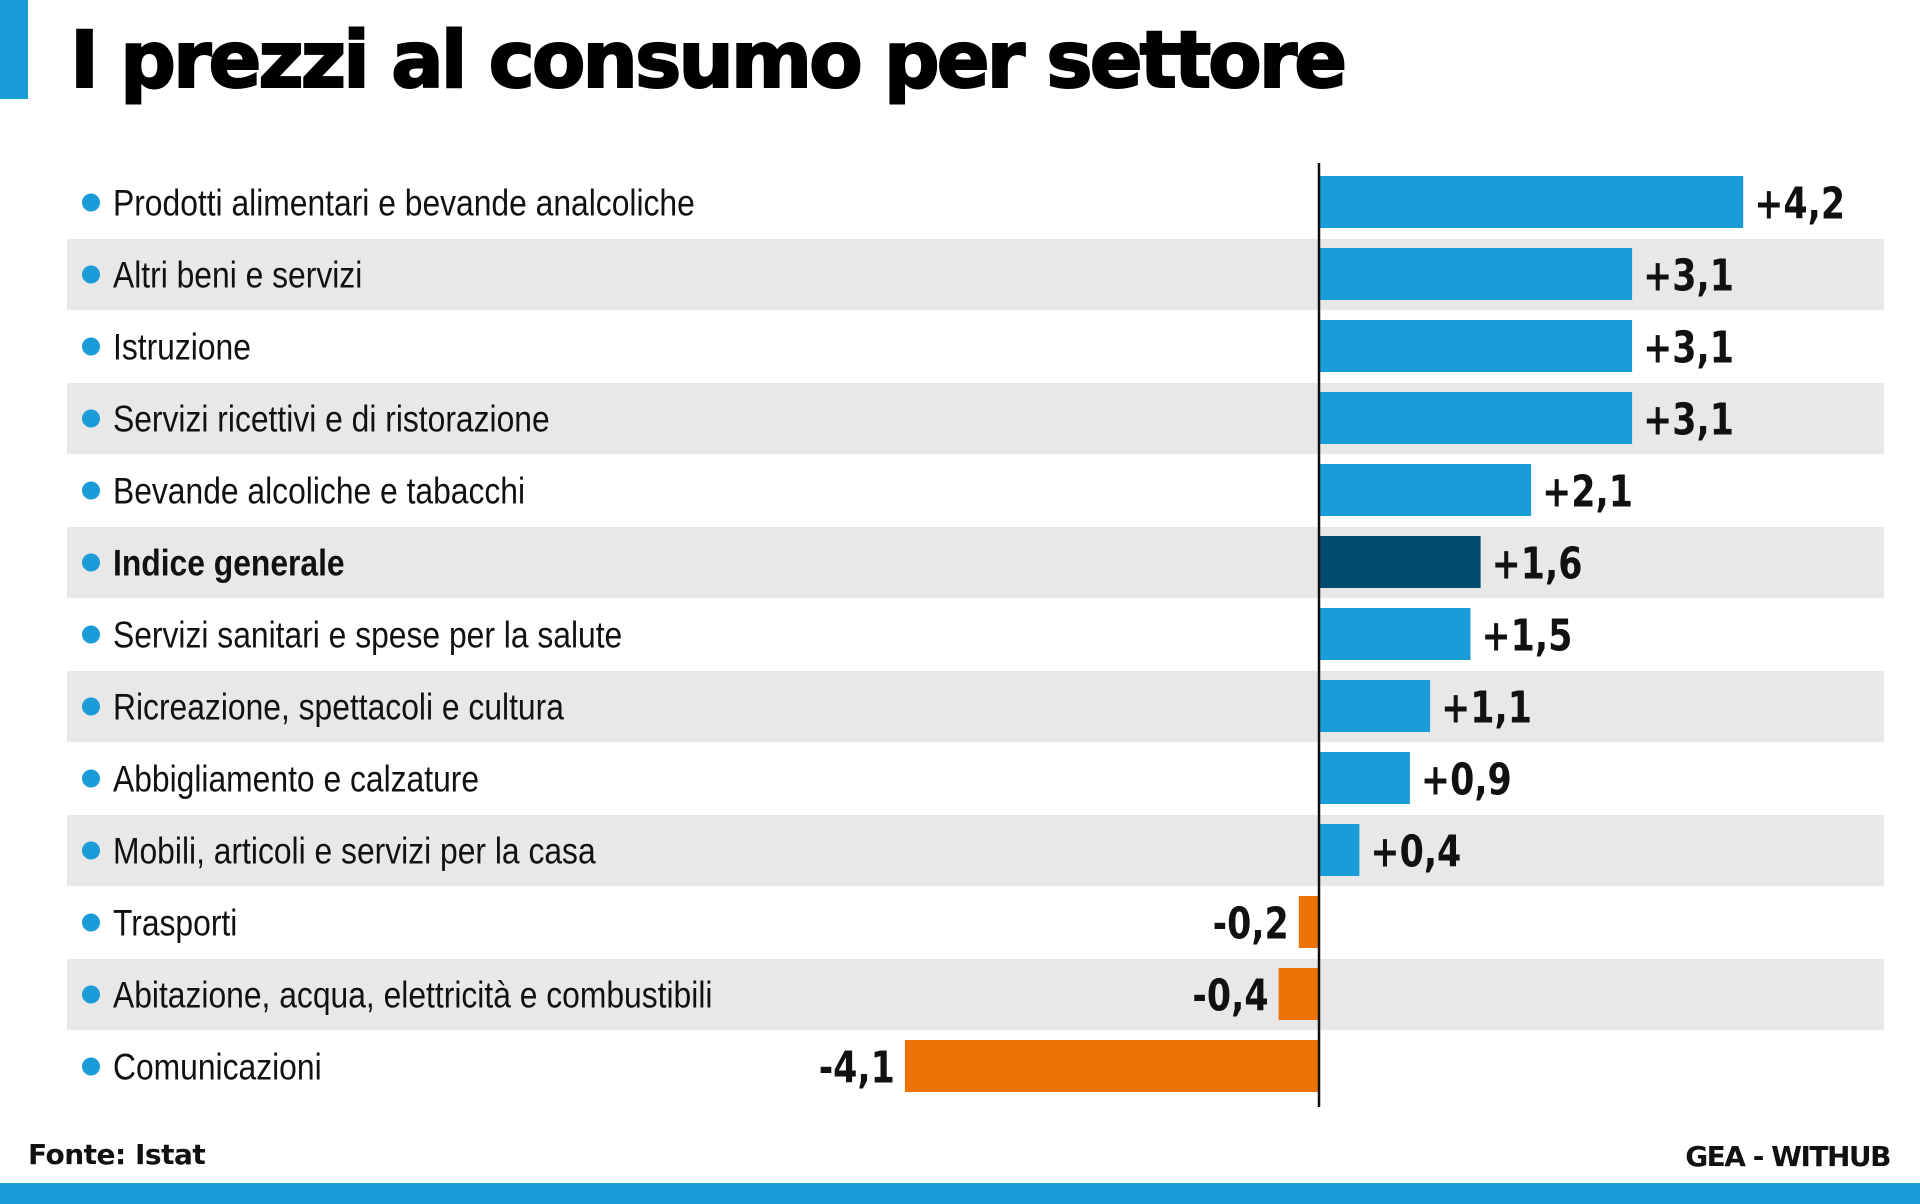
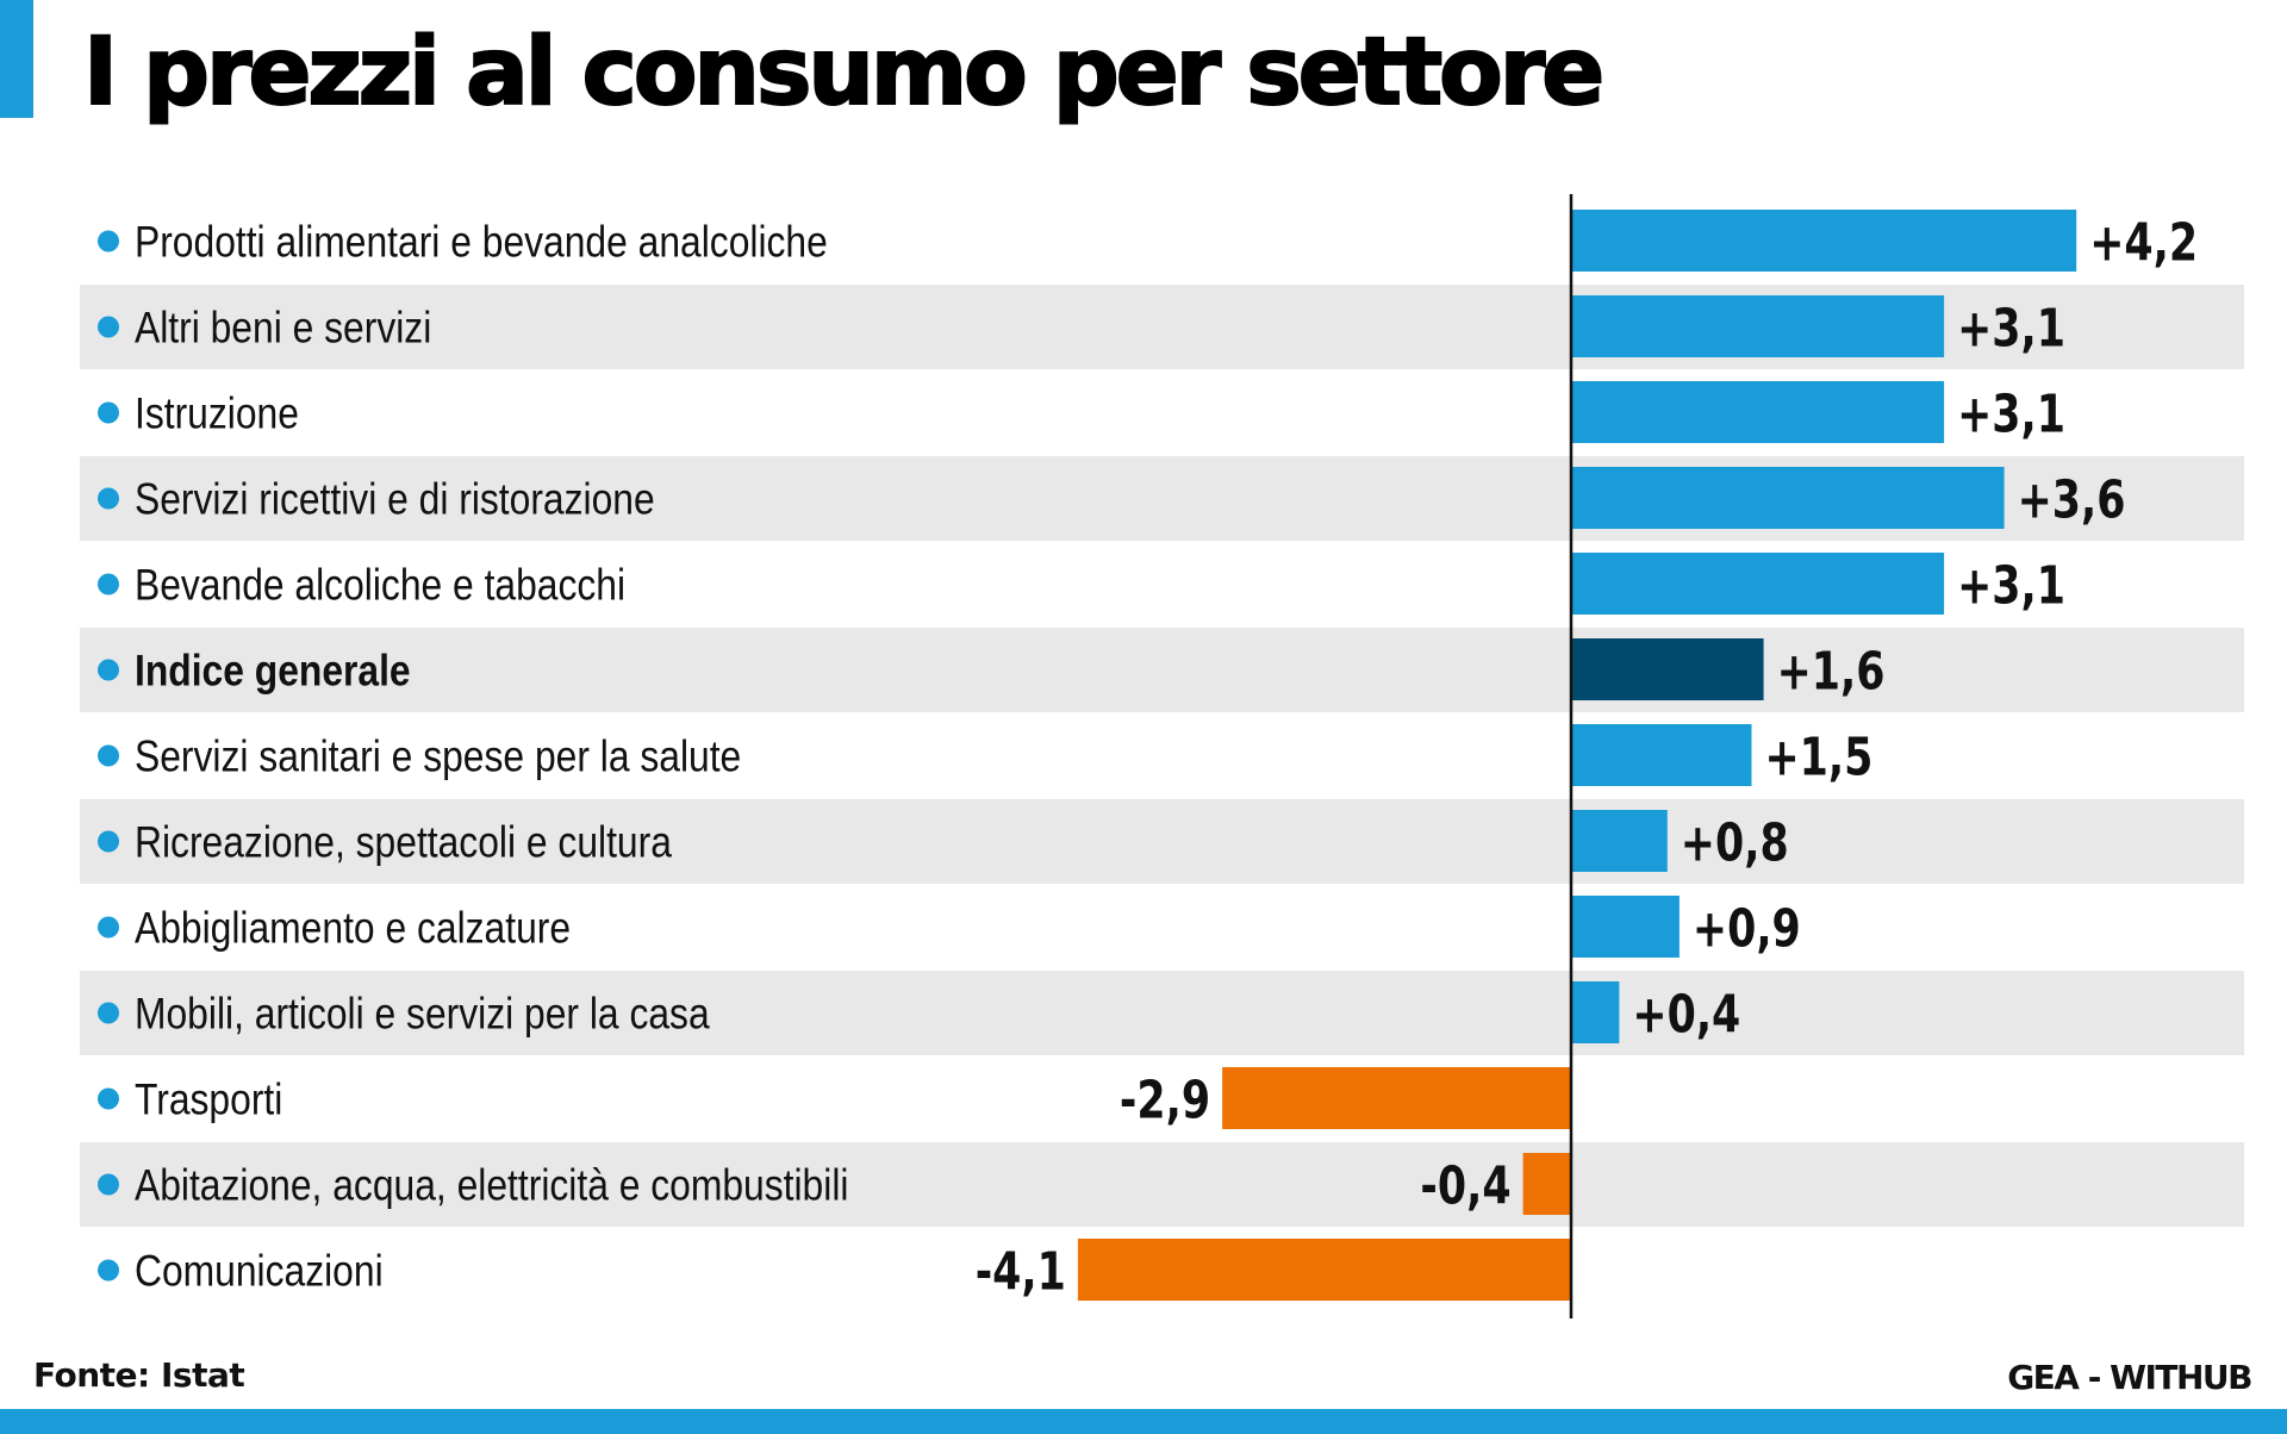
Servizi ricettivi e di ristorazione: +3,1 -> +3,6
Bevande alcoliche e tabacchi: +2,1 -> +3,1
Ricreazione, spettacoli e cultura: +1,1 -> +0,8
Trasporti: -0,2 -> -2,9
